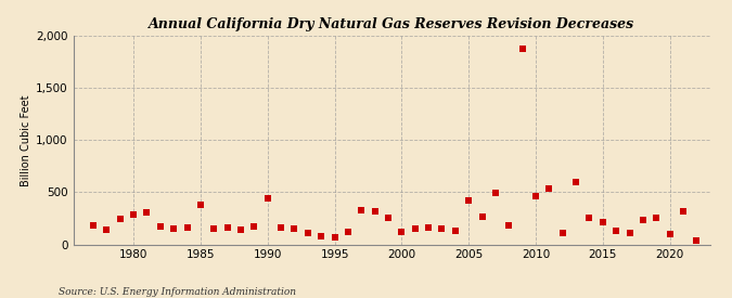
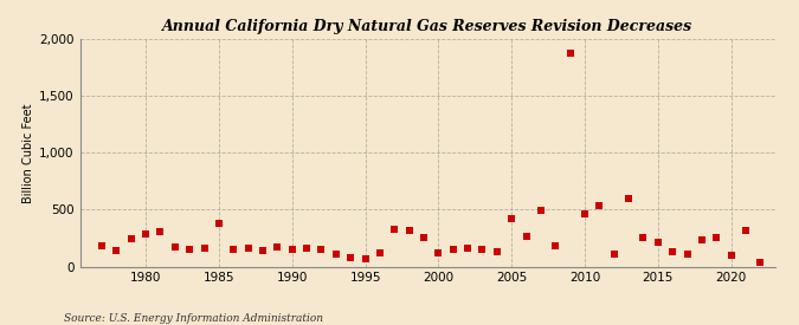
1990: 440 -> 150
